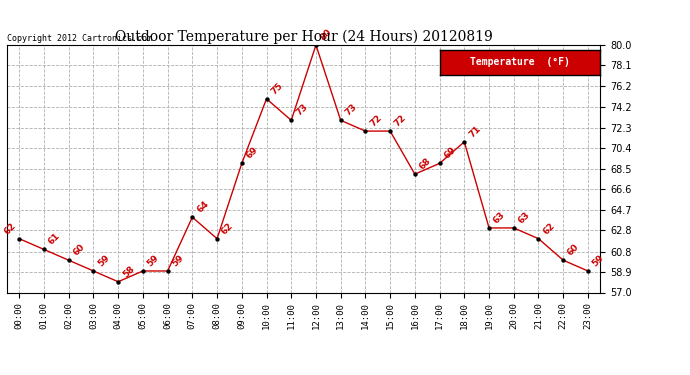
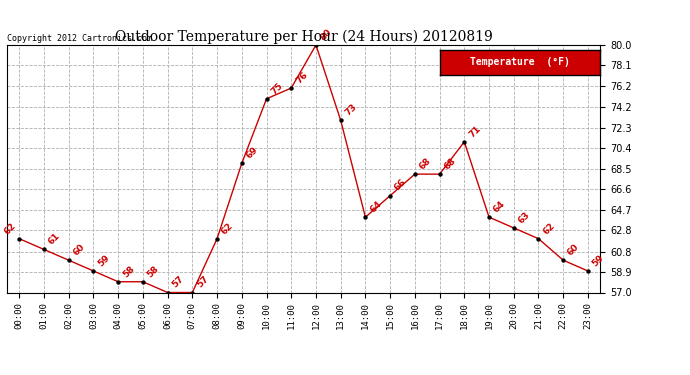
05:00: 59 -> 58
06:00: 59 -> 57
07:00: 64 -> 57
11:00: 73 -> 76
14:00: 72 -> 64
15:00: 72 -> 66
17:00: 69 -> 68
19:00: 63 -> 64
